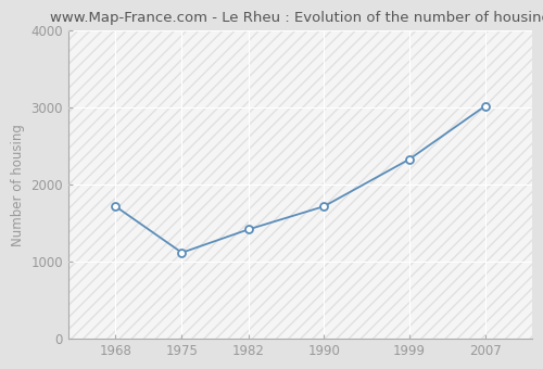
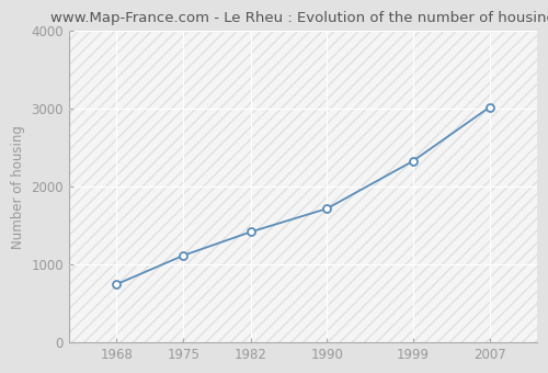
1968: 1720 -> 750
